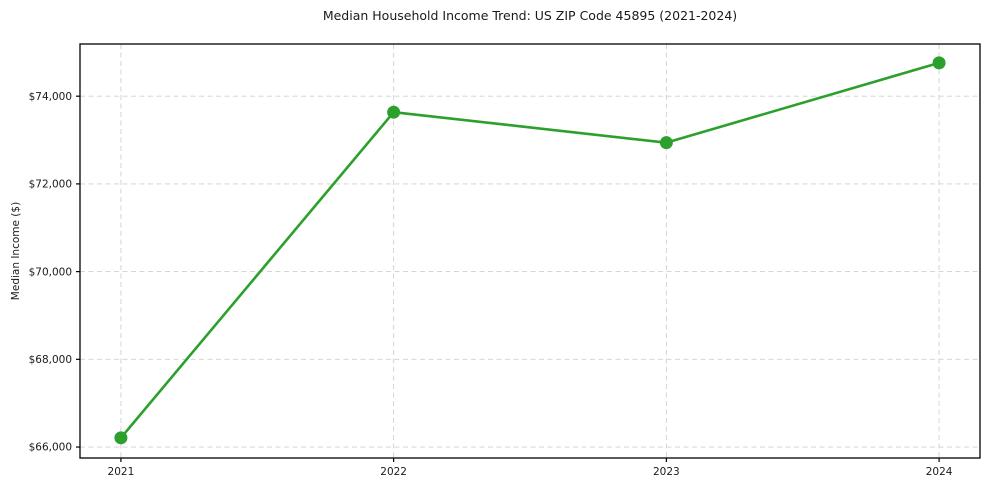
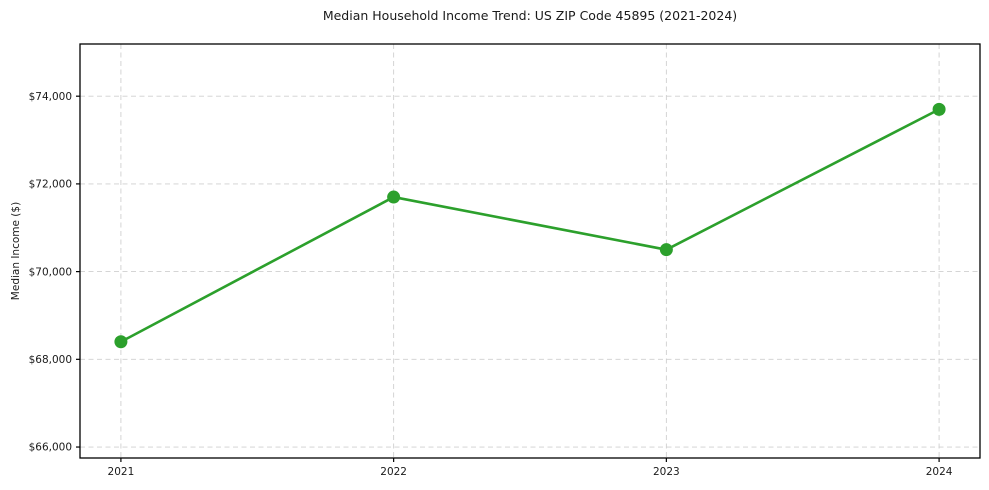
2021: $66200 -> $68400
2022: $73600 -> $71700
2023: $72900 -> $70500
2024: $74800 -> $73700
